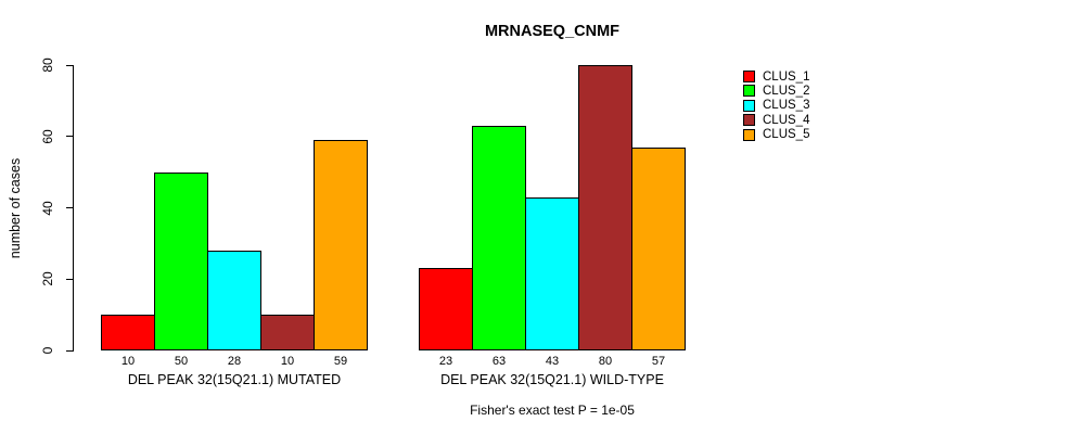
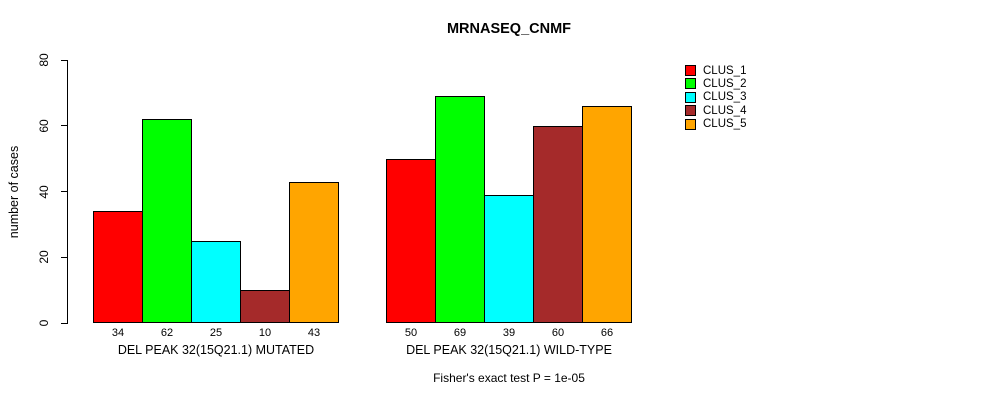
CLUS_1/DEL PEAK 32(15Q21.1) MUTATED: 10 -> 34
CLUS_2/DEL PEAK 32(15Q21.1) MUTATED: 50 -> 62
CLUS_3/DEL PEAK 32(15Q21.1) MUTATED: 28 -> 25
CLUS_5/DEL PEAK 32(15Q21.1) MUTATED: 59 -> 43
CLUS_1/DEL PEAK 32(15Q21.1) WILD-TYPE: 23 -> 50
CLUS_2/DEL PEAK 32(15Q21.1) WILD-TYPE: 63 -> 69
CLUS_3/DEL PEAK 32(15Q21.1) WILD-TYPE: 43 -> 39
CLUS_4/DEL PEAK 32(15Q21.1) WILD-TYPE: 80 -> 60
CLUS_5/DEL PEAK 32(15Q21.1) WILD-TYPE: 57 -> 66
